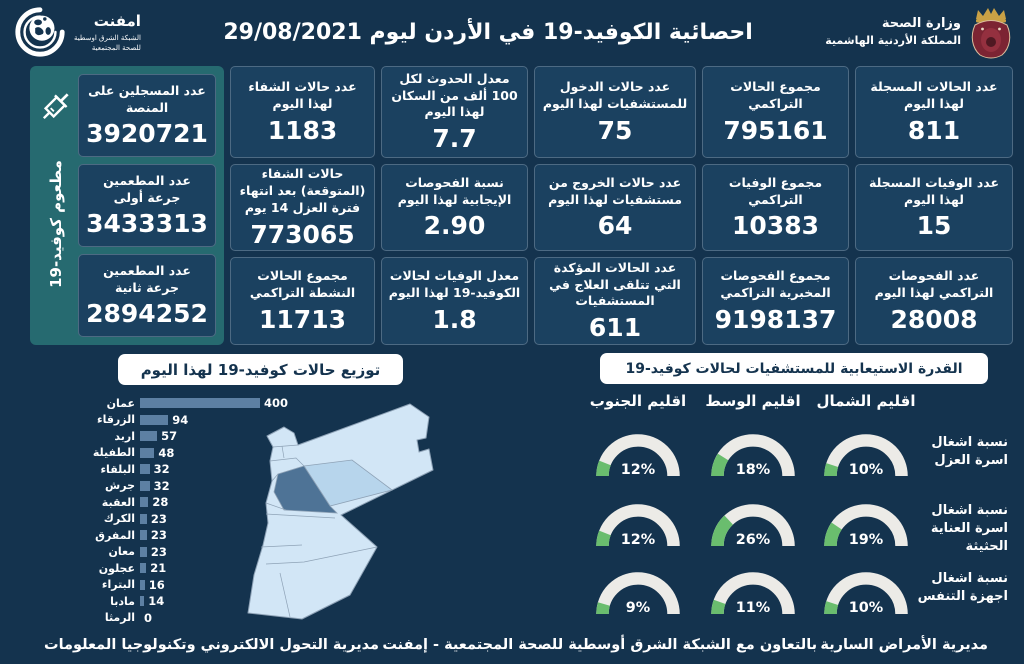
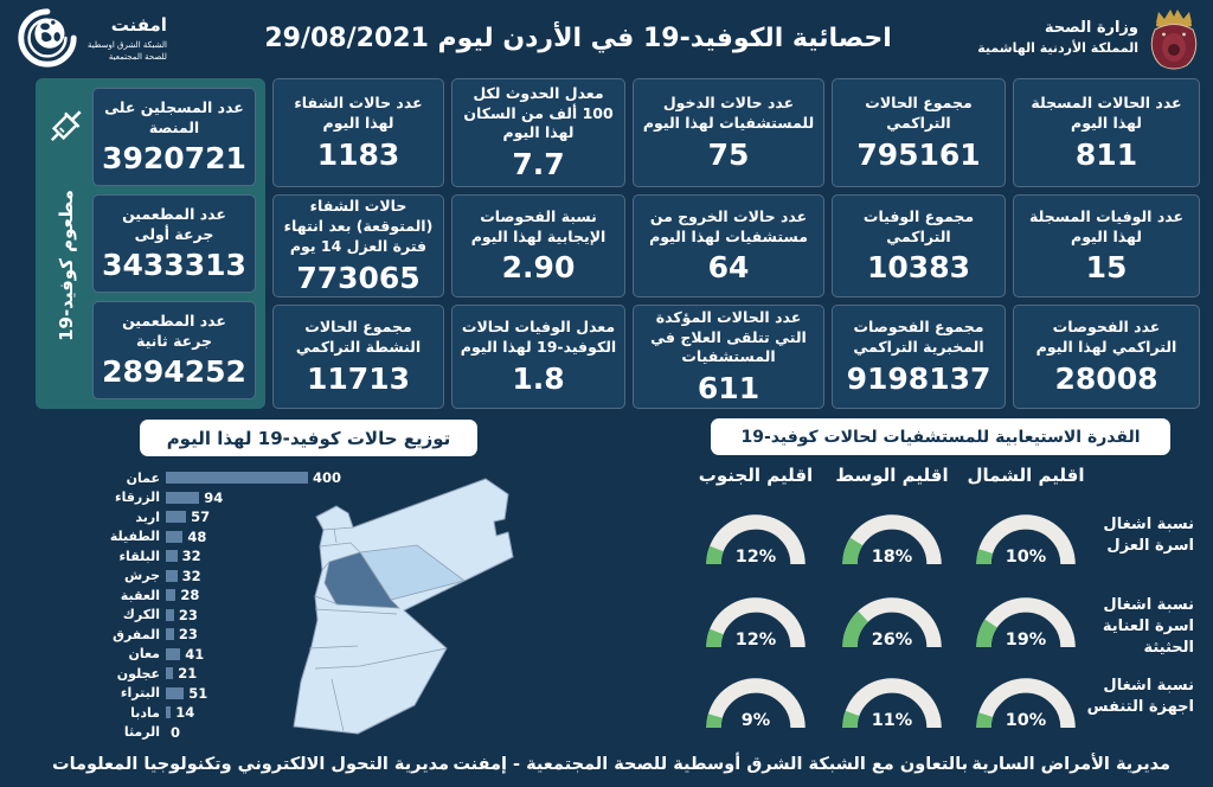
توزيع حالات كوفيد-19 لهذا اليوم/معان: 23 -> 41
توزيع حالات كوفيد-19 لهذا اليوم/البتراء: 16 -> 51
